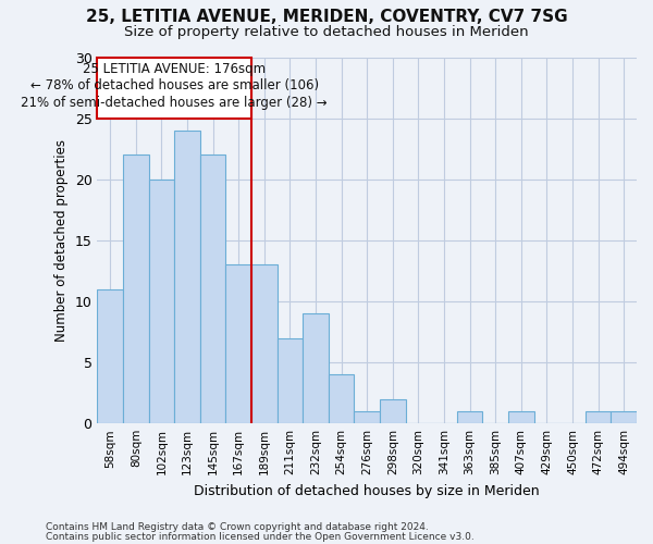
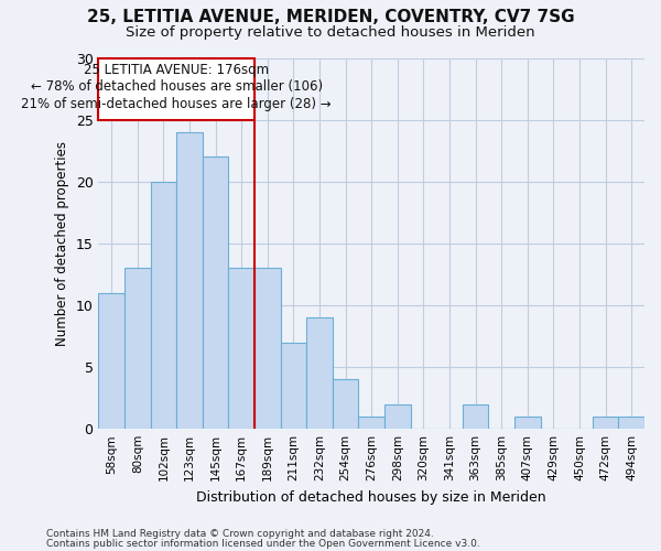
80sqm: 22 -> 13
363sqm: 1 -> 2
